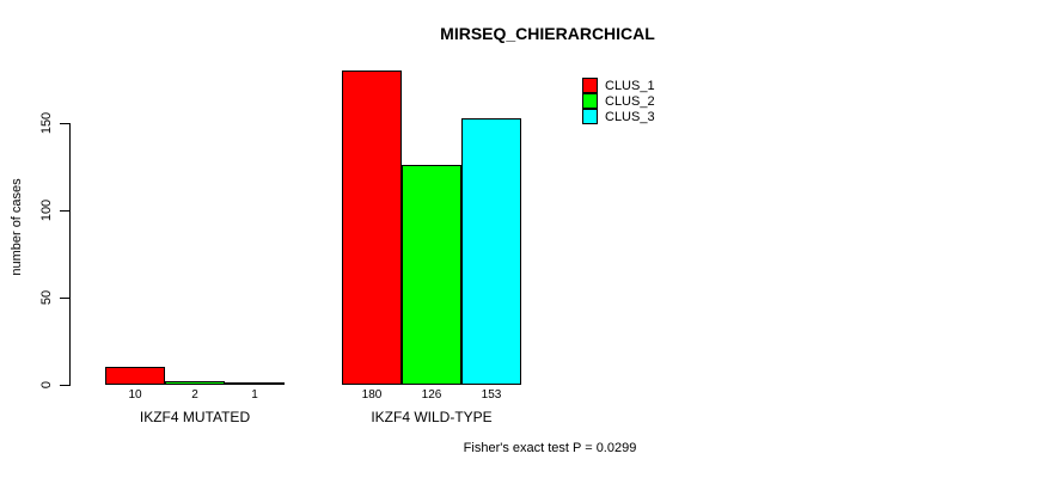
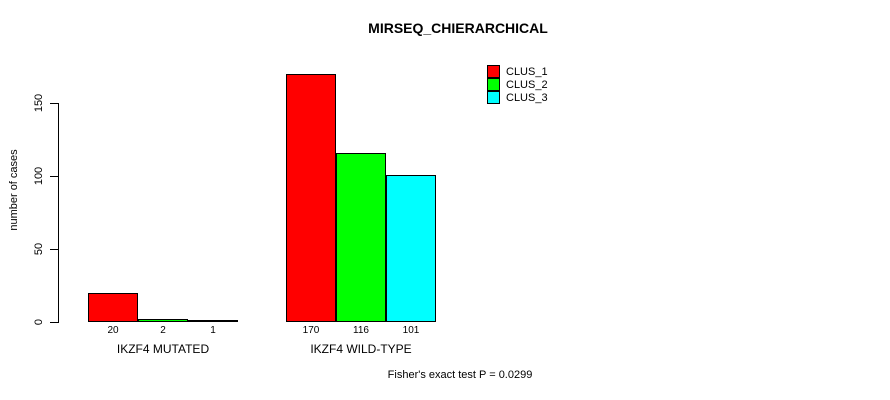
CLUS_1/IKZF4 MUTATED: 10 -> 20
CLUS_1/IKZF4 WILD-TYPE: 180 -> 170
CLUS_2/IKZF4 WILD-TYPE: 126 -> 116
CLUS_3/IKZF4 WILD-TYPE: 153 -> 101
